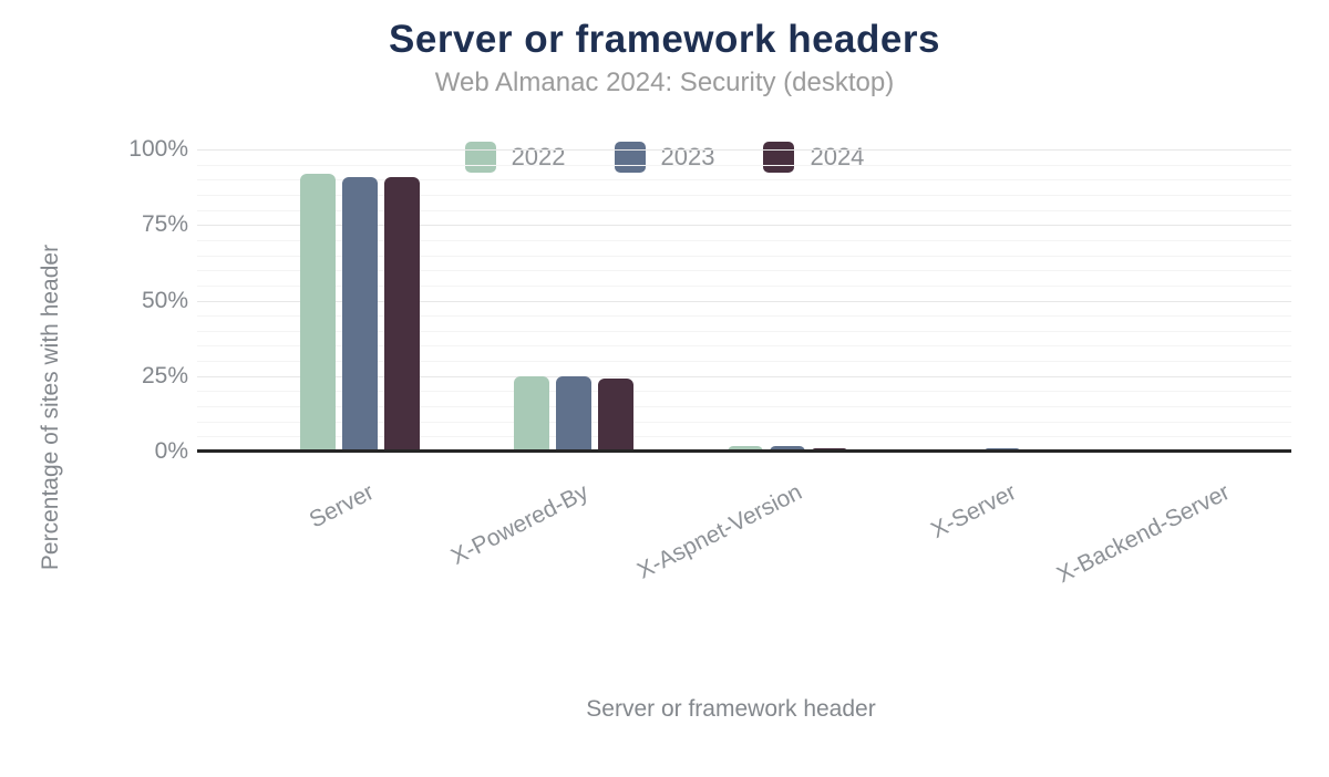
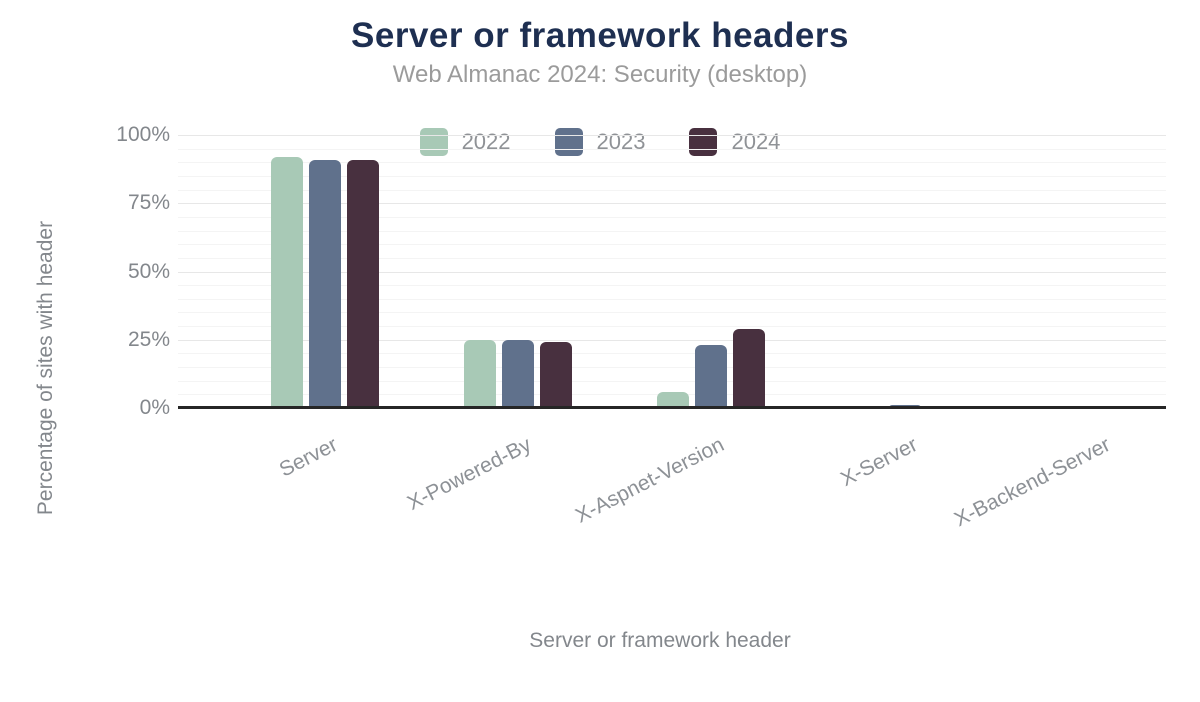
2022/X-Aspnet-Version: 2% -> 6%
2023/X-Aspnet-Version: 2% -> 23%
2024/X-Aspnet-Version: 1% -> 29%
